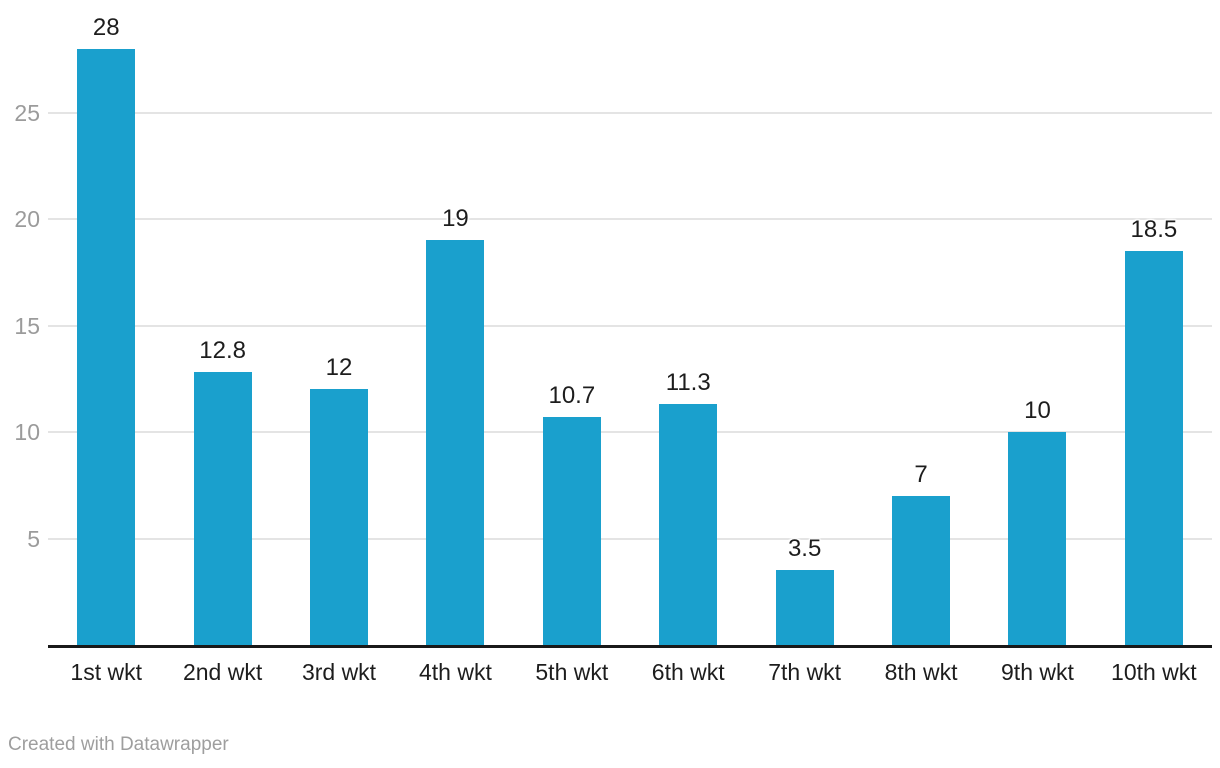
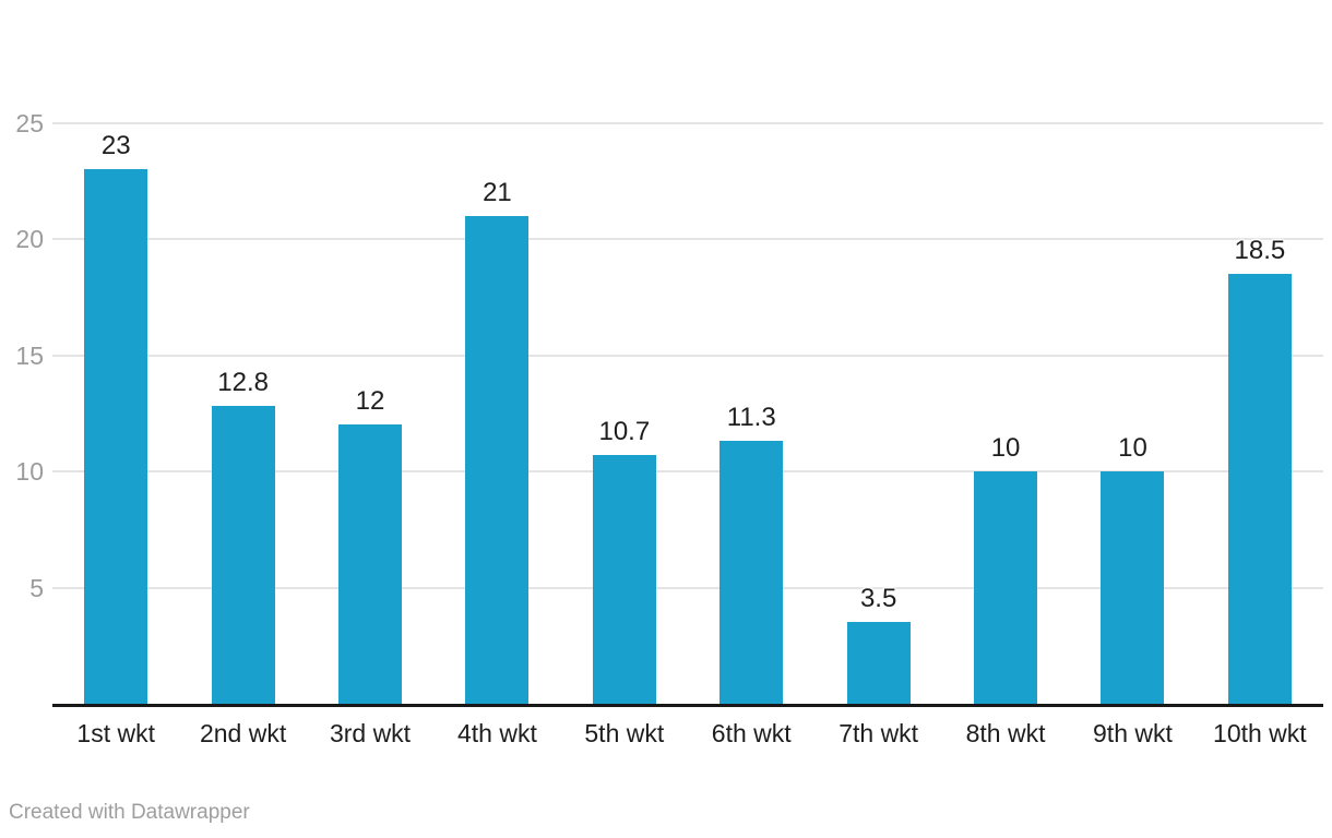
1st wkt: 28 -> 23
4th wkt: 19 -> 21
8th wkt: 7 -> 10
